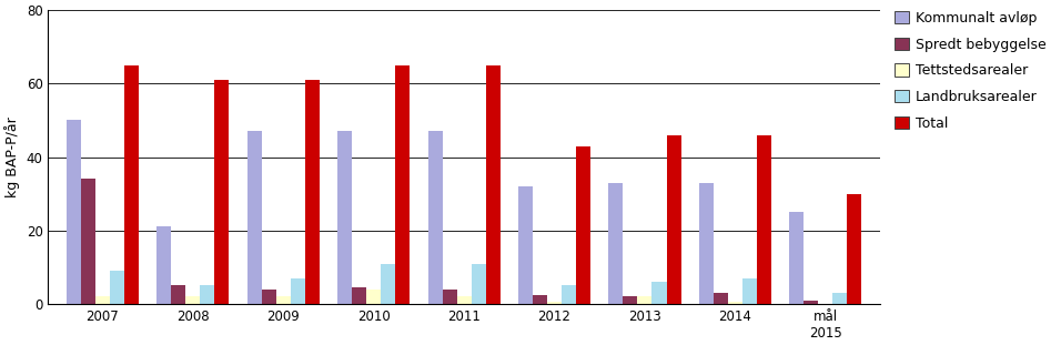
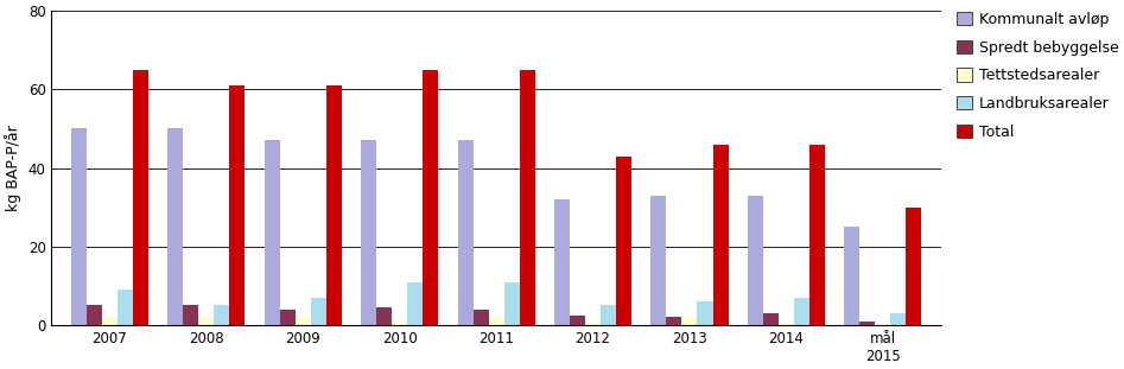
Spredt bebyggelse/2007: 34.0 -> 5.0
Kommunalt avløp/2008: 21 -> 50
Tettstedsarealer/2010: 4.0 -> 1.0
